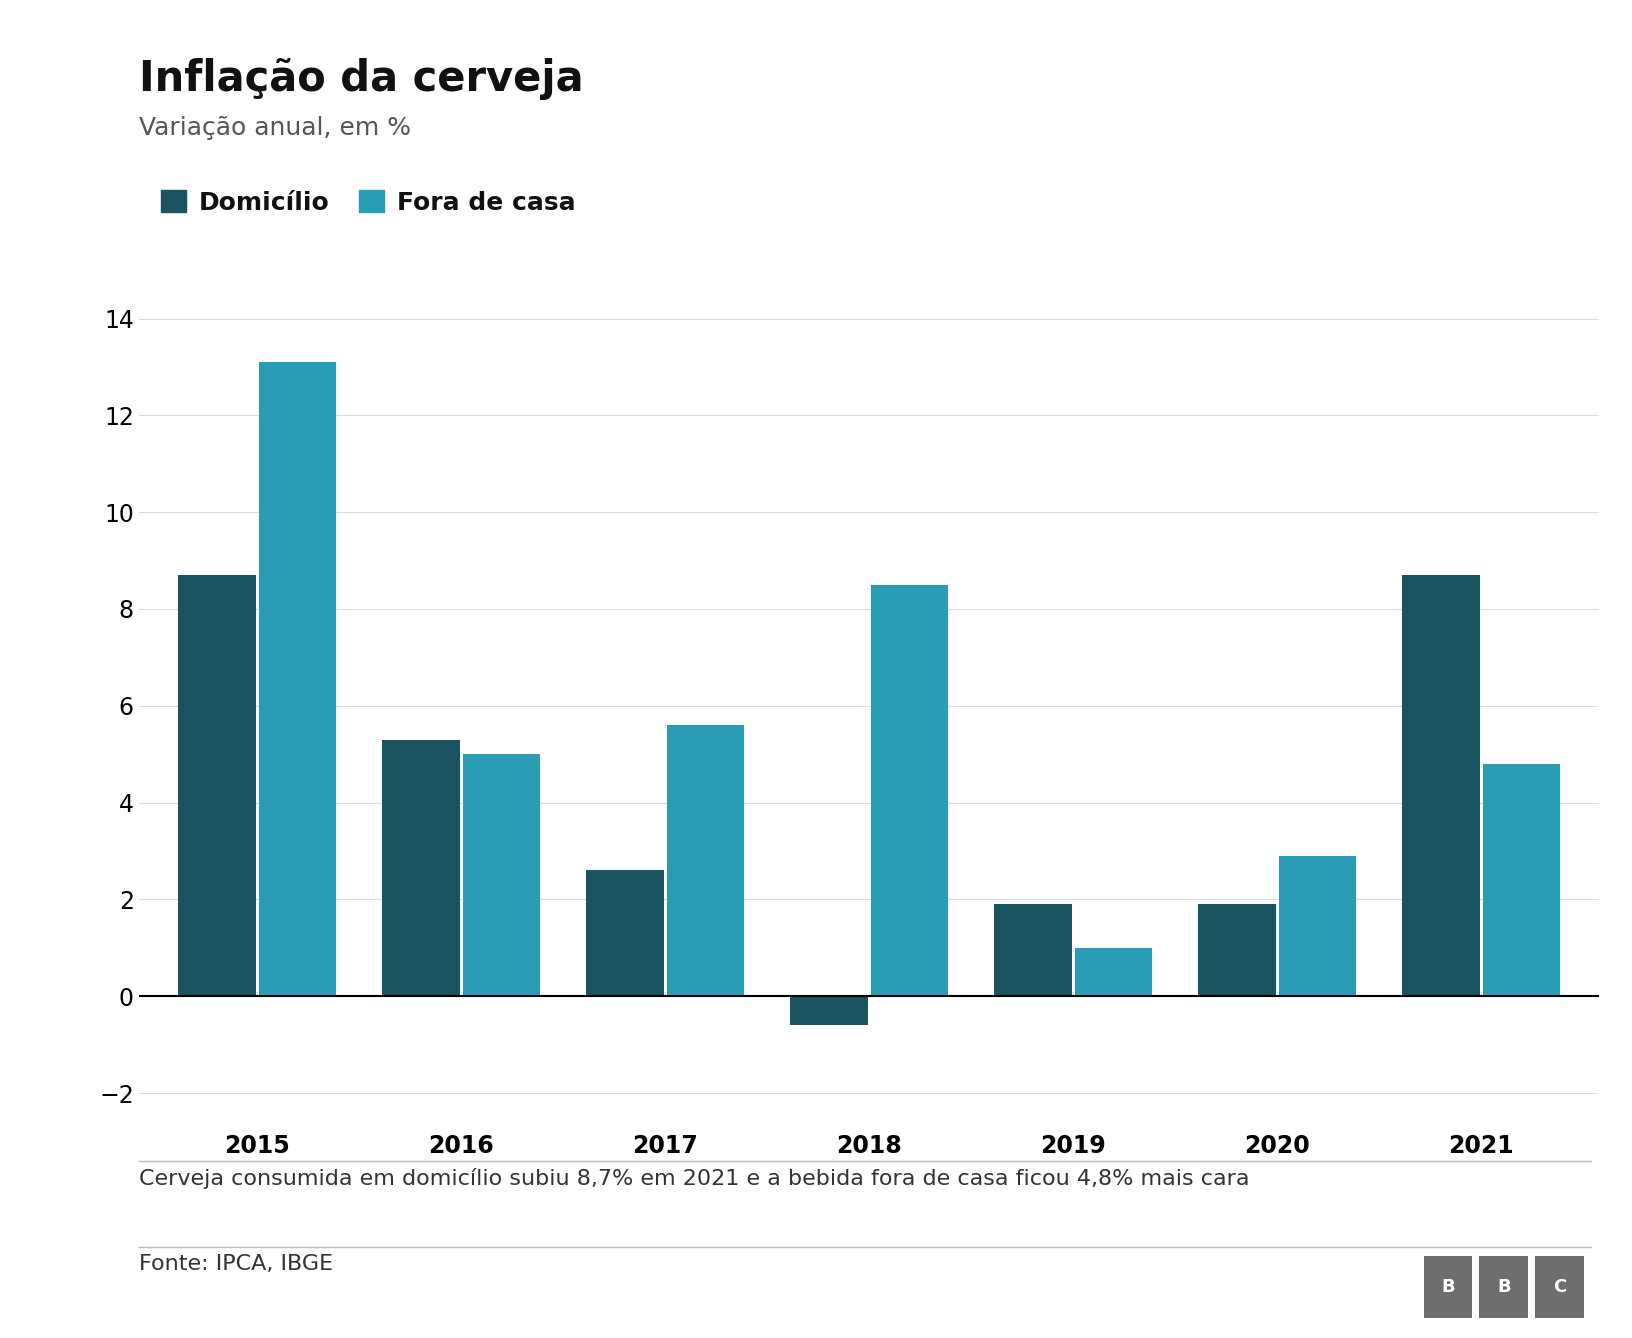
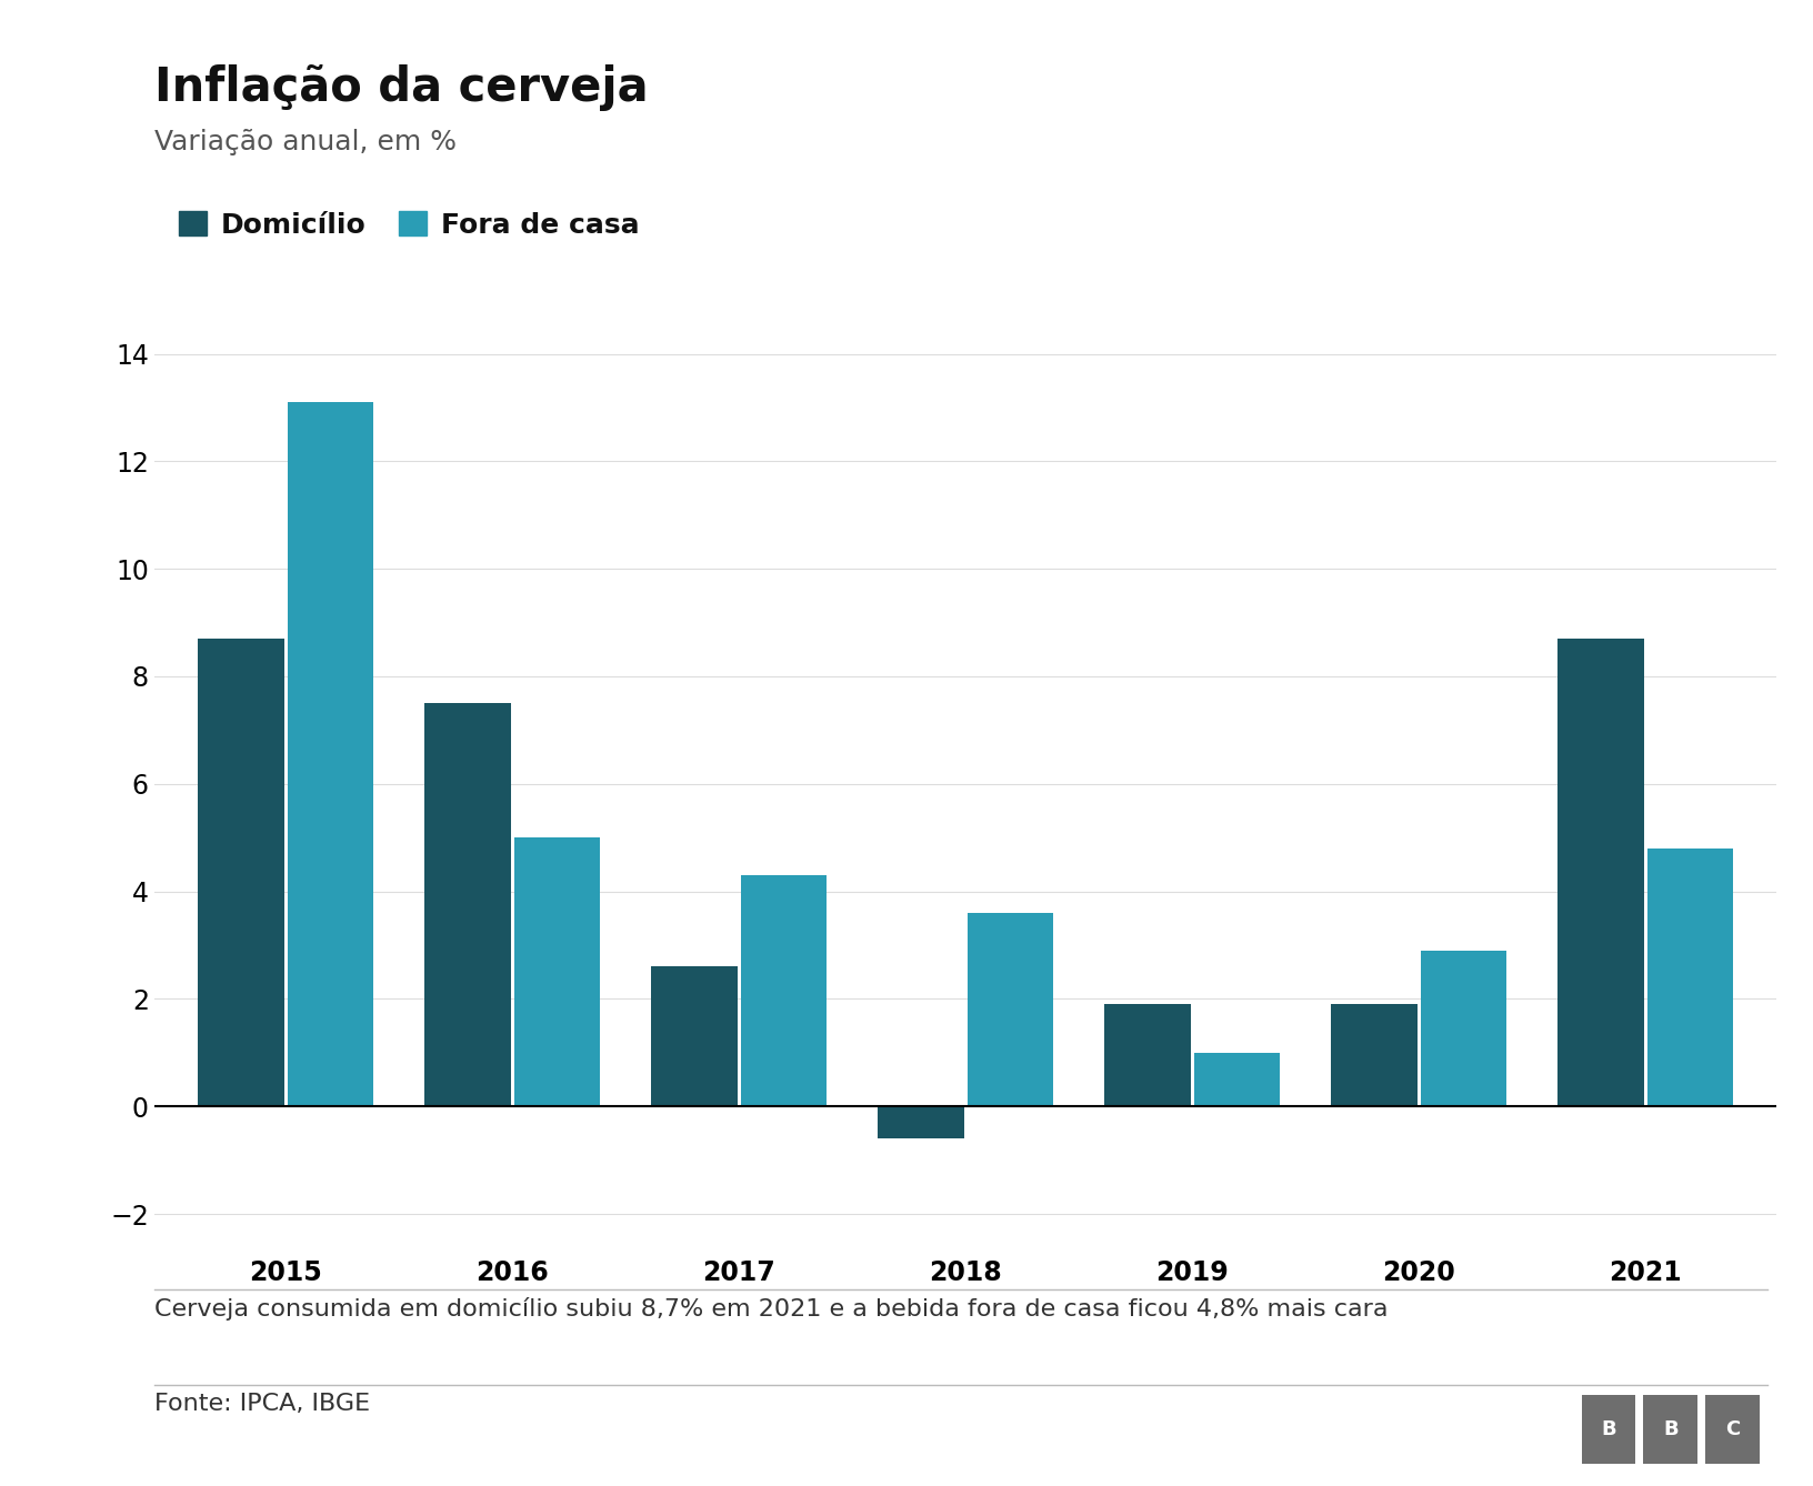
Domicílio/2016: 5.3 -> 7.5
Fora de casa/2017: 5.6 -> 4.3
Fora de casa/2018: 8.5 -> 3.6
